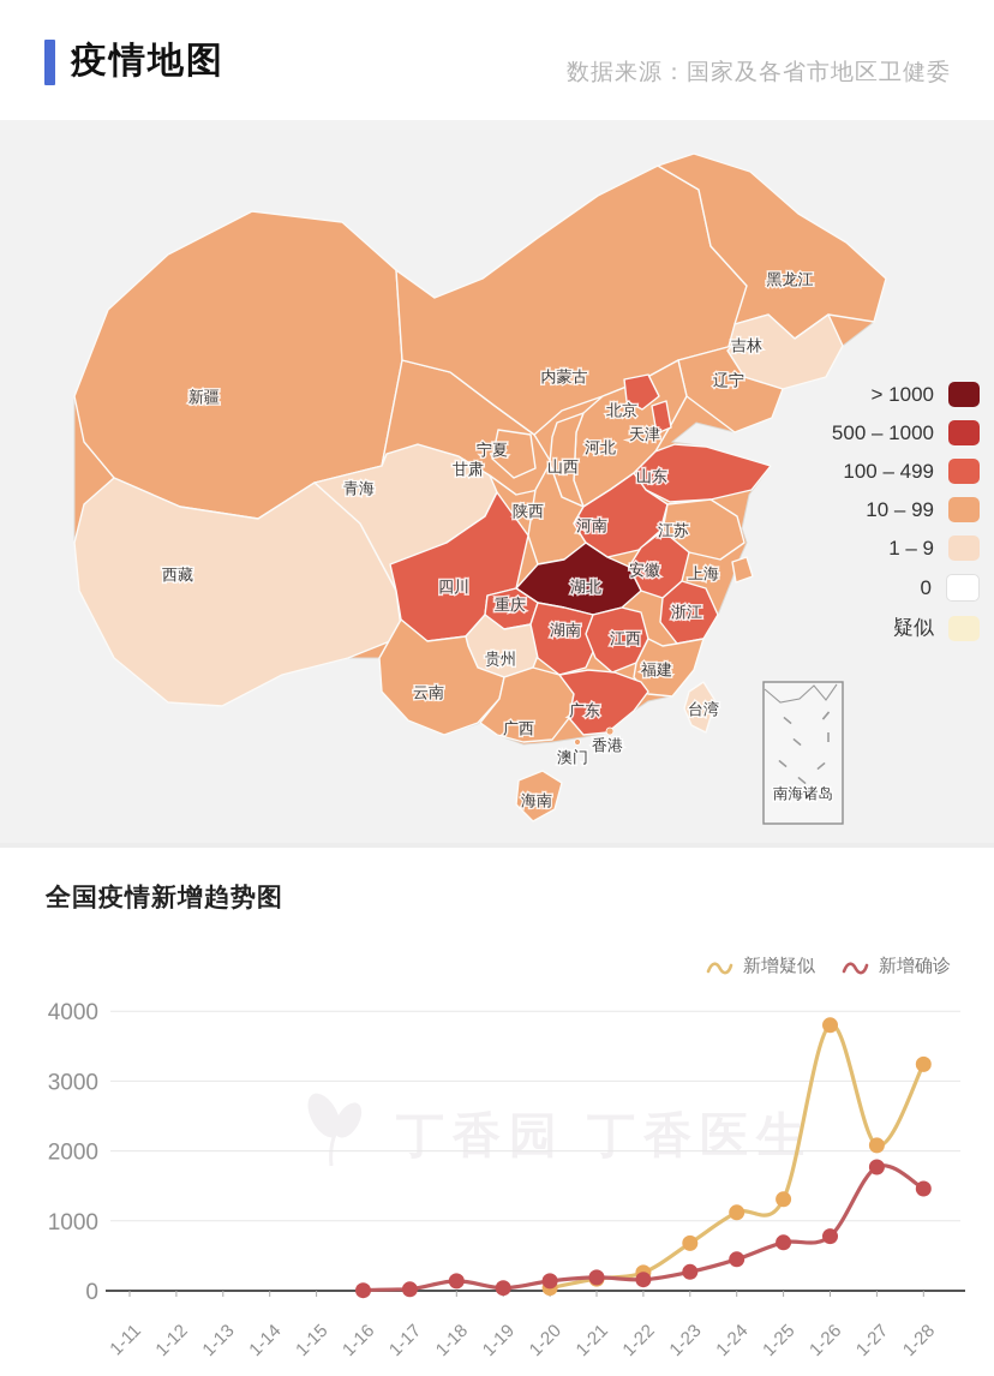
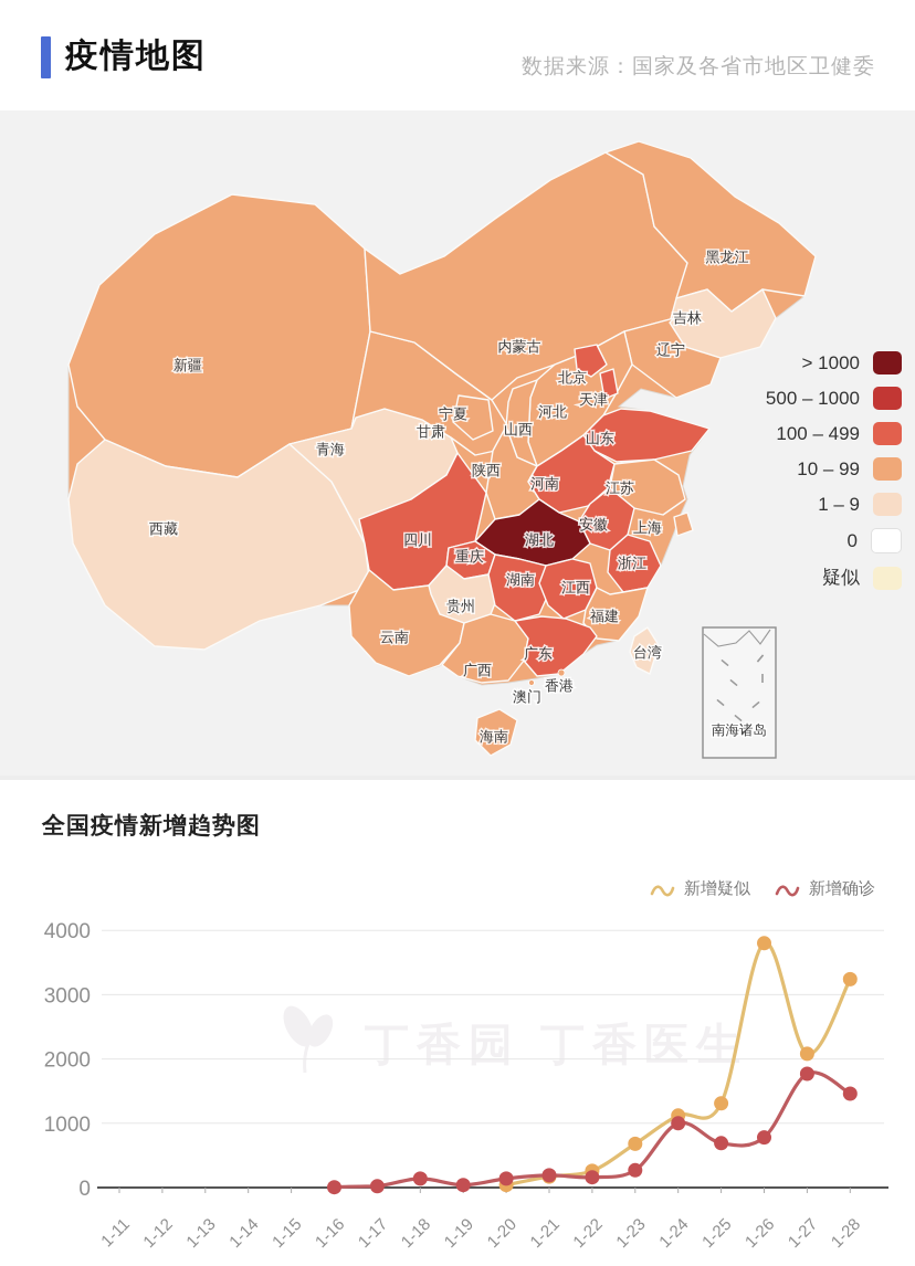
新增确诊/1-24: 400 -> 1000
